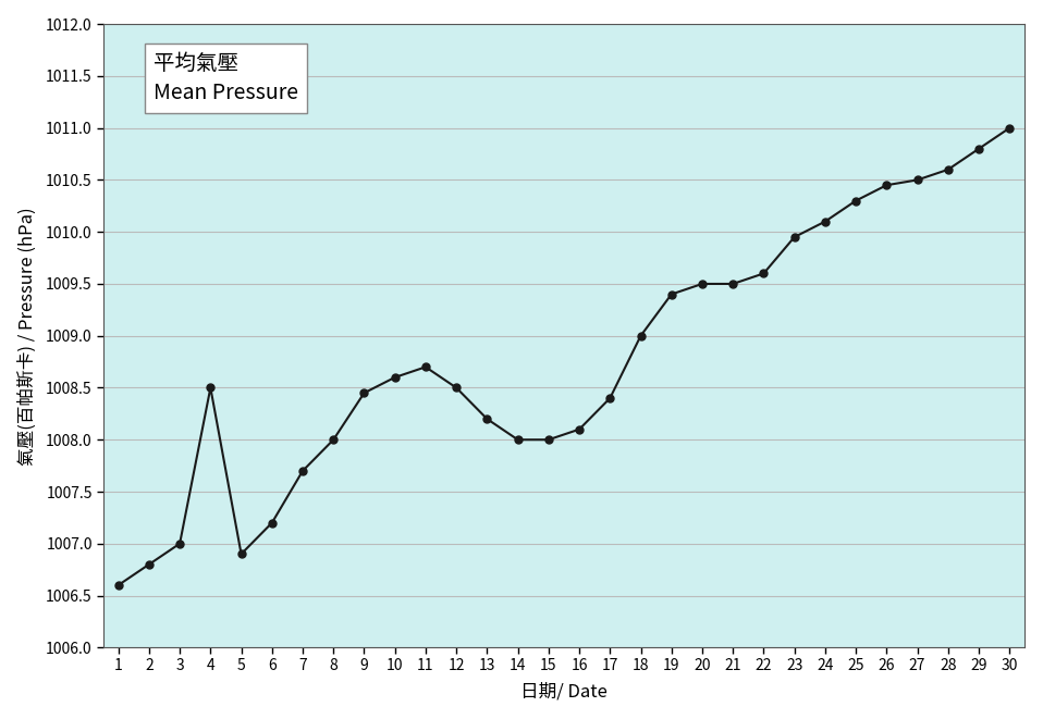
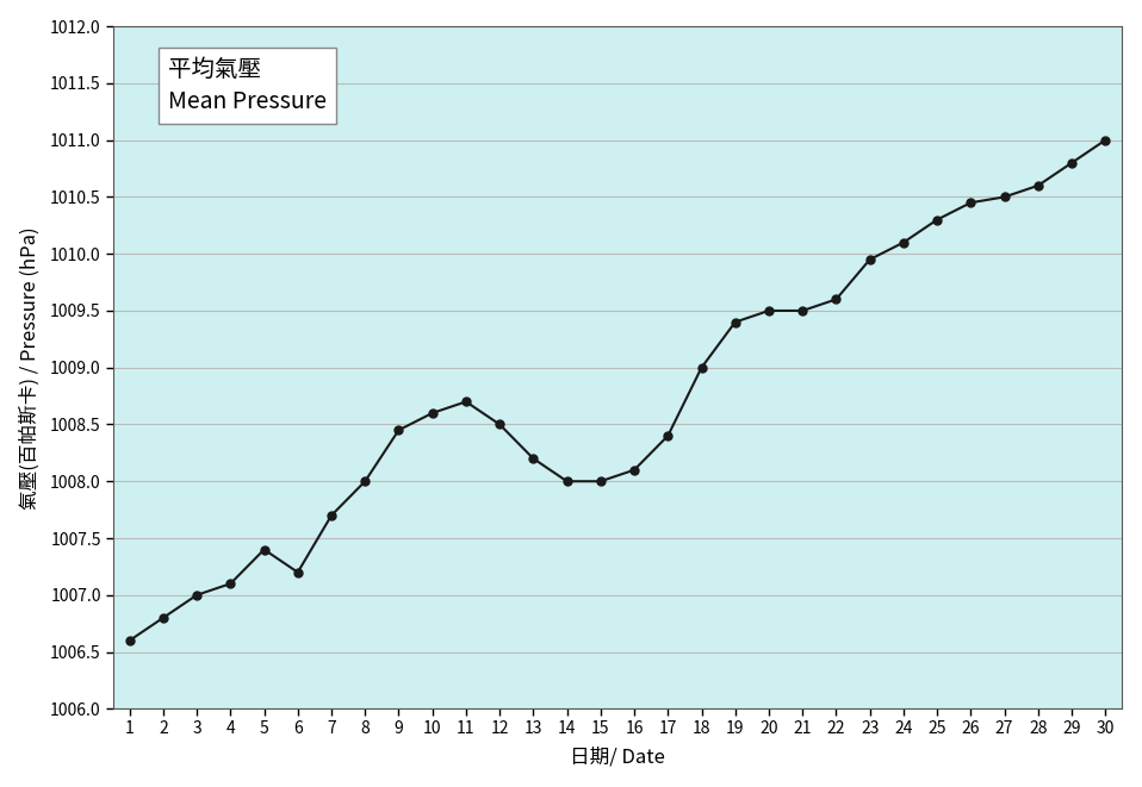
4: 1008.50 -> 1007.10
5: 1006.90 -> 1007.40
